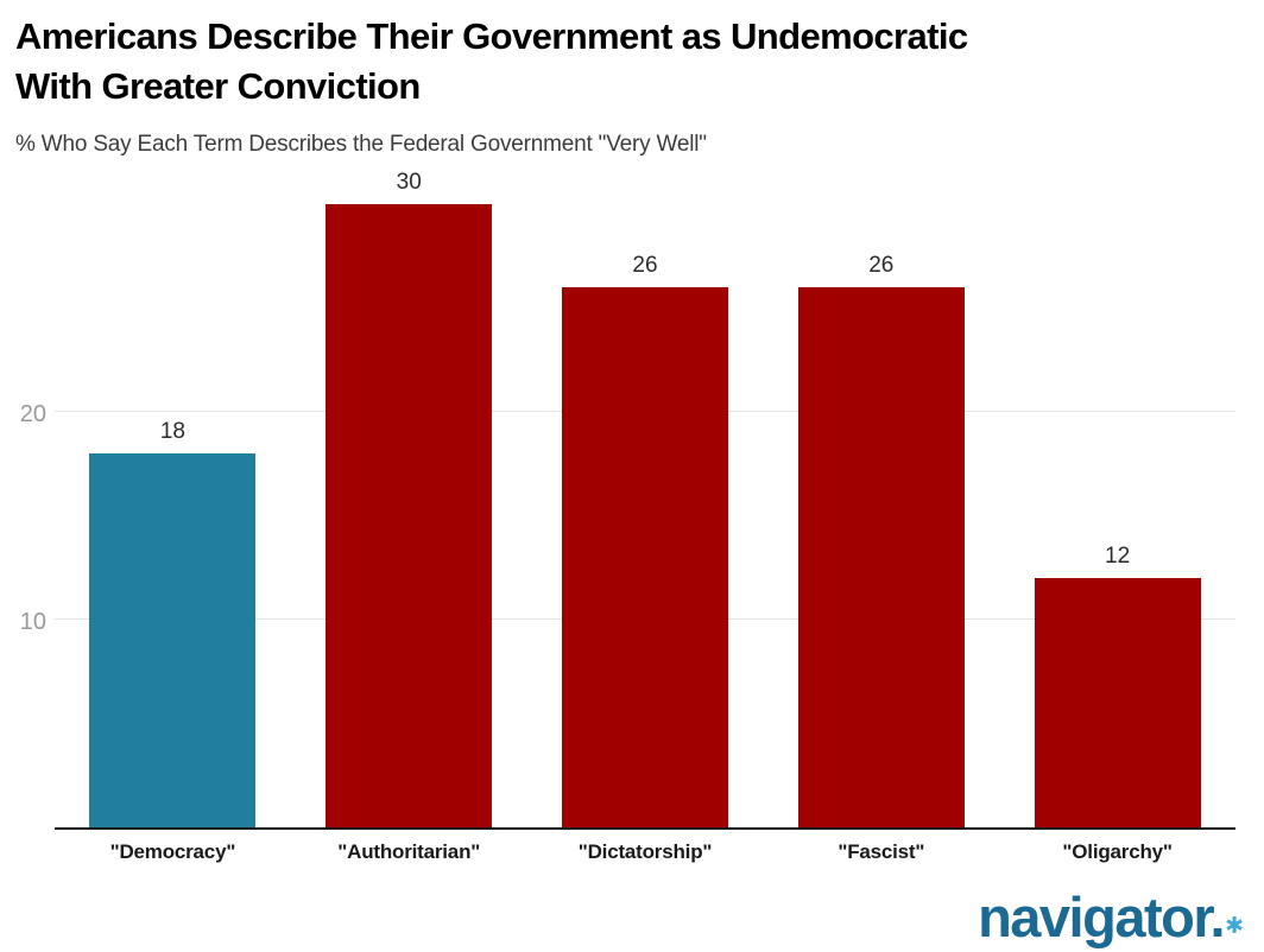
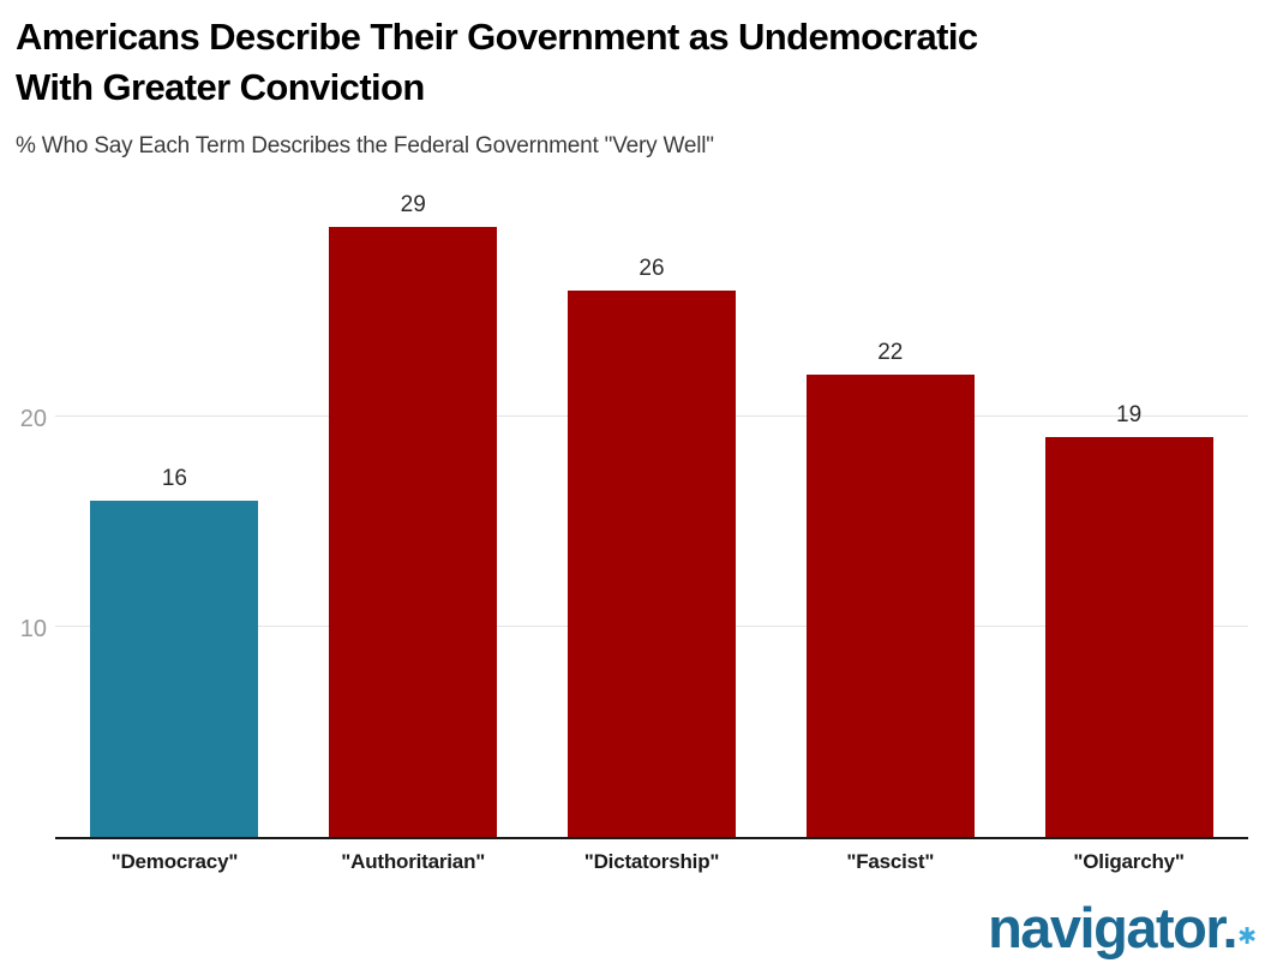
"Democracy": 18 -> 16
"Authoritarian": 30 -> 29
"Fascist": 26 -> 22
"Oligarchy": 12 -> 19
